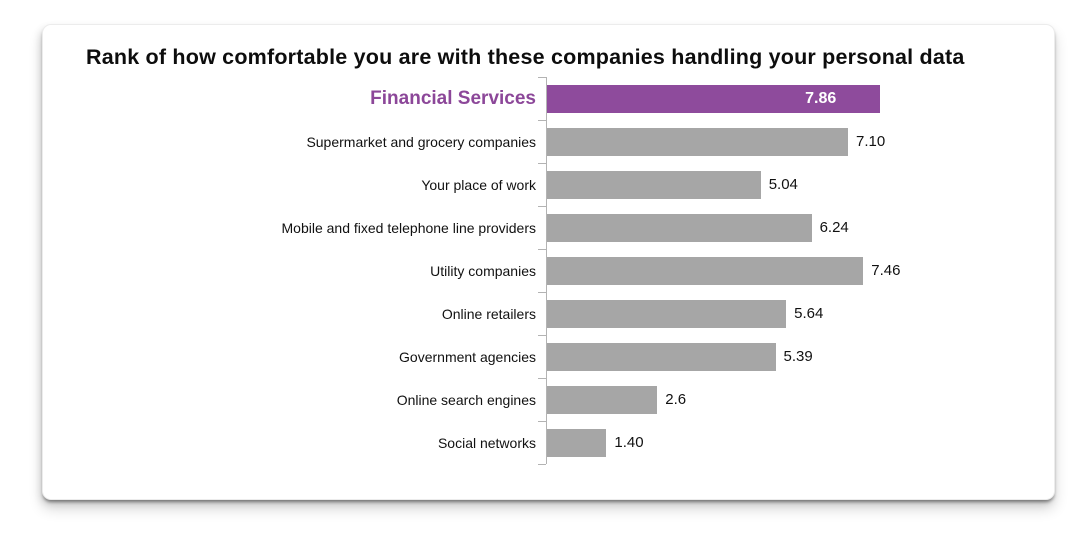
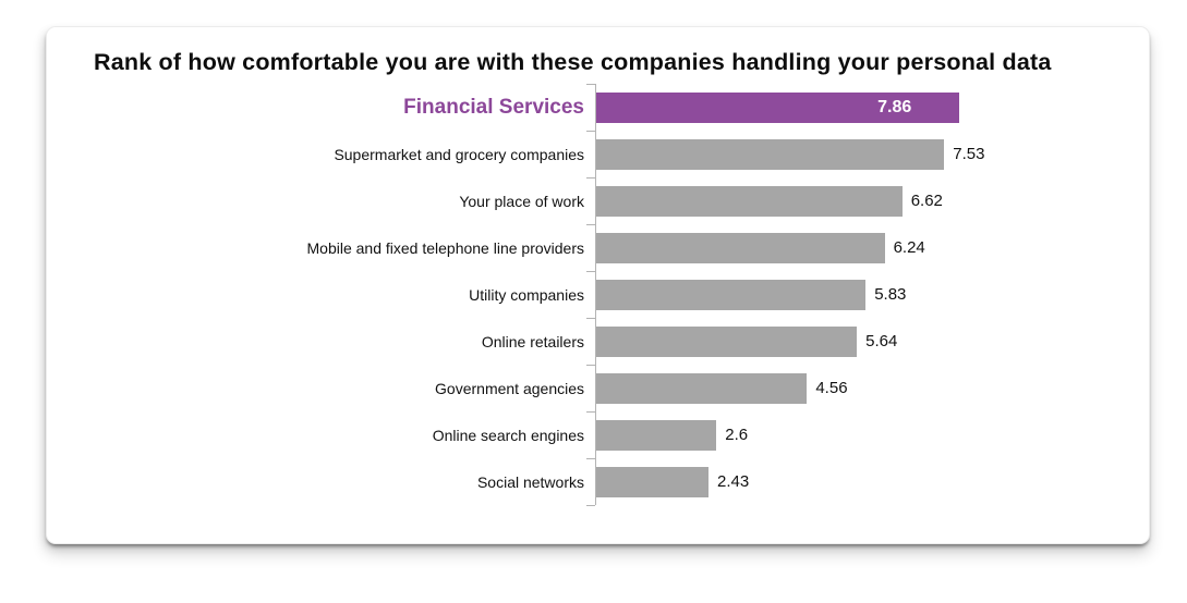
Supermarket and grocery companies: 7.10 -> 7.53
Your place of work: 5.04 -> 6.62
Utility companies: 7.46 -> 5.83
Government agencies: 5.39 -> 4.56
Social networks: 1.40 -> 2.43
